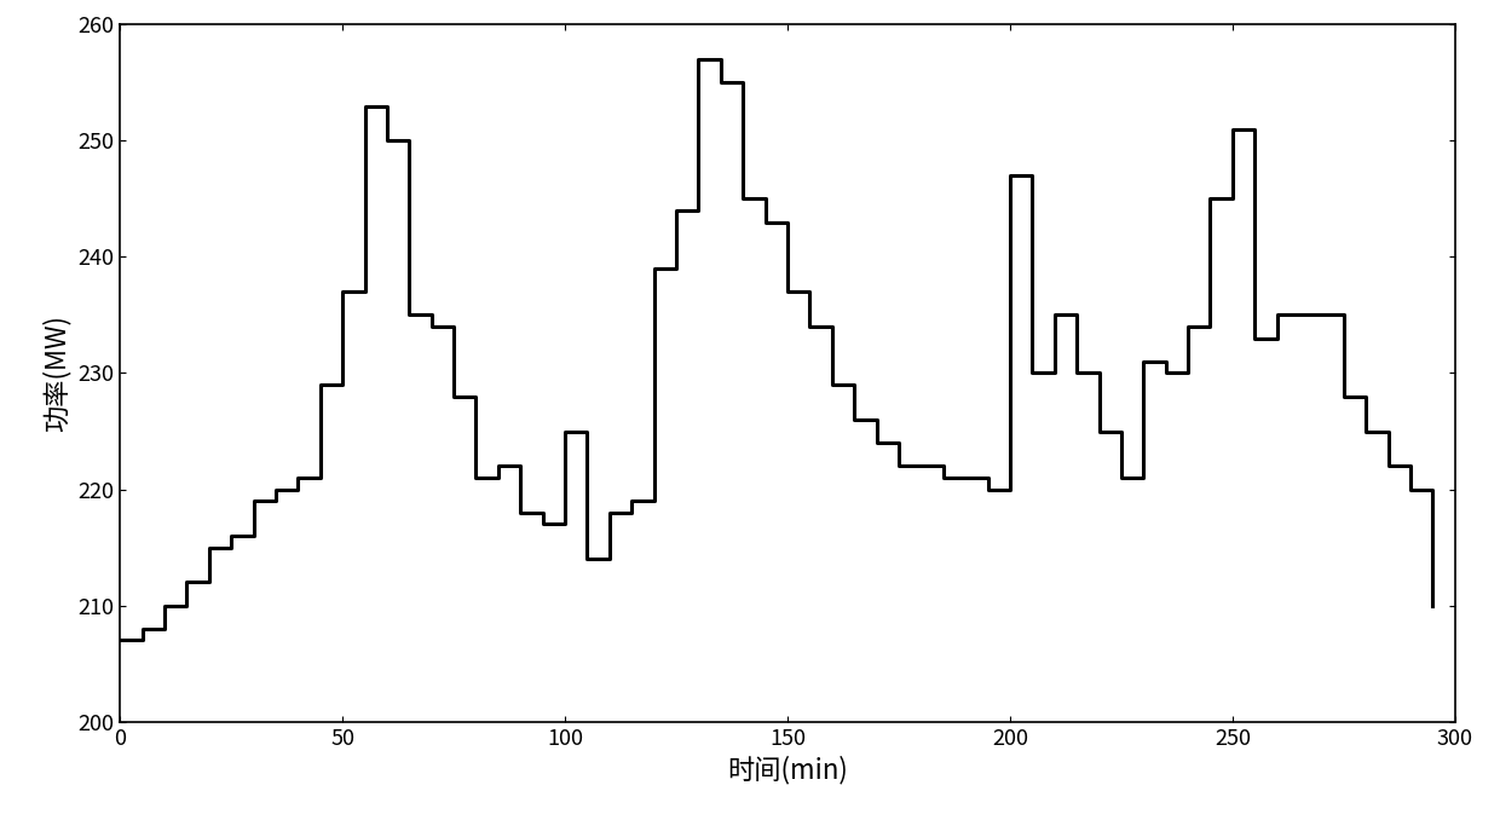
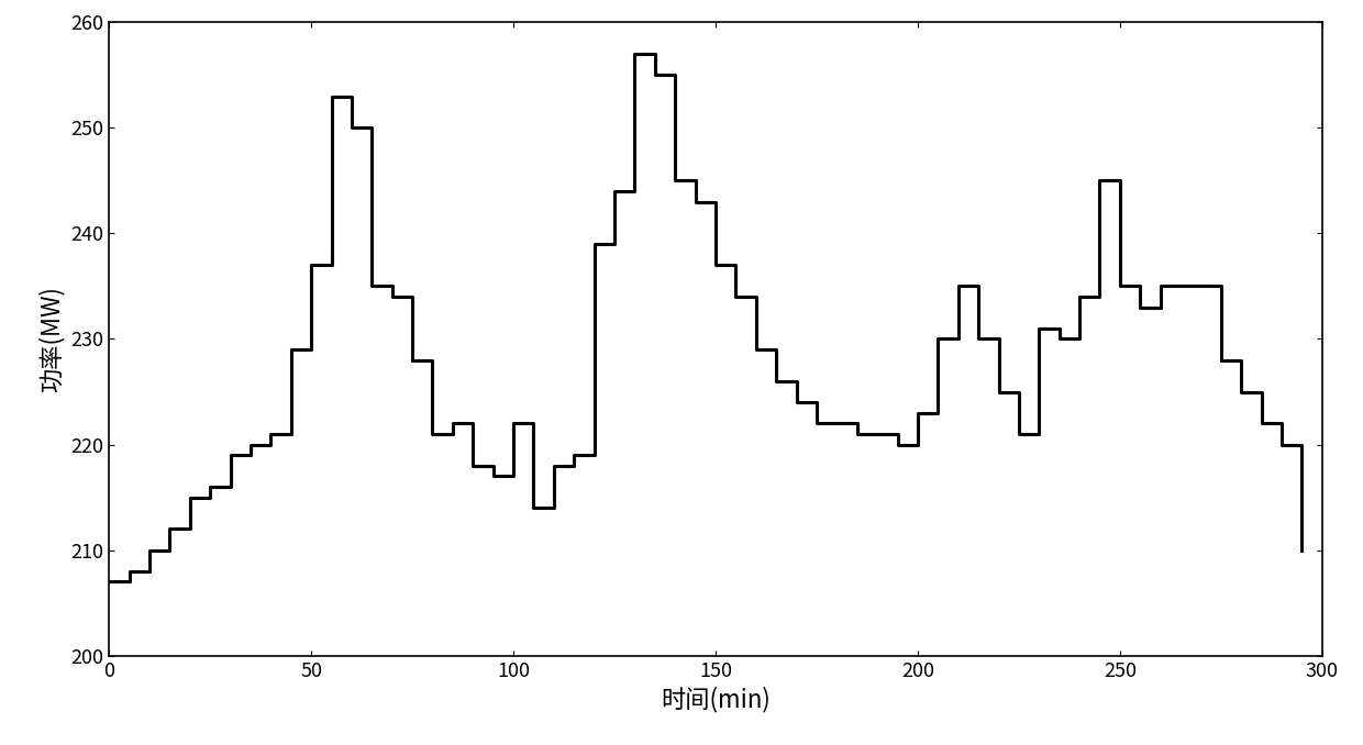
100: 225 -> 222
200: 247 -> 223
250: 251 -> 235
